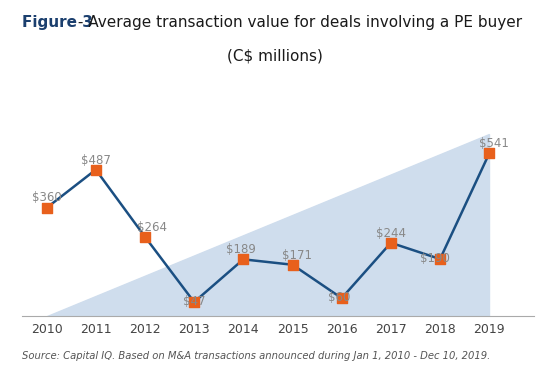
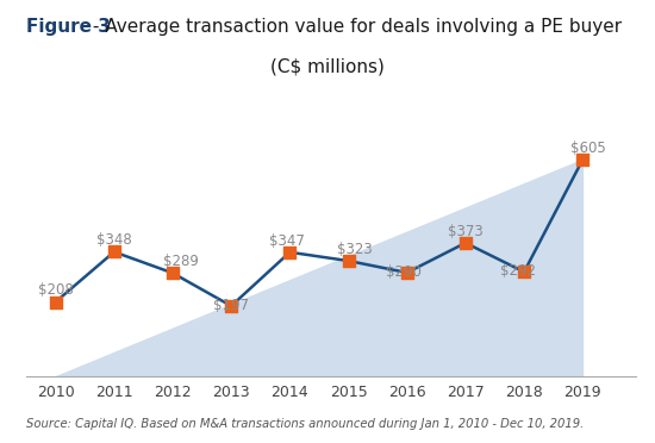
2010: $360 -> $208
2011: $487 -> $348
2012: $264 -> $289
2013: $47 -> $197
2014: $189 -> $347
2015: $171 -> $323
2016: $60 -> $290
2017: $244 -> $373
2018: $190 -> $292
2019: $541 -> $605
